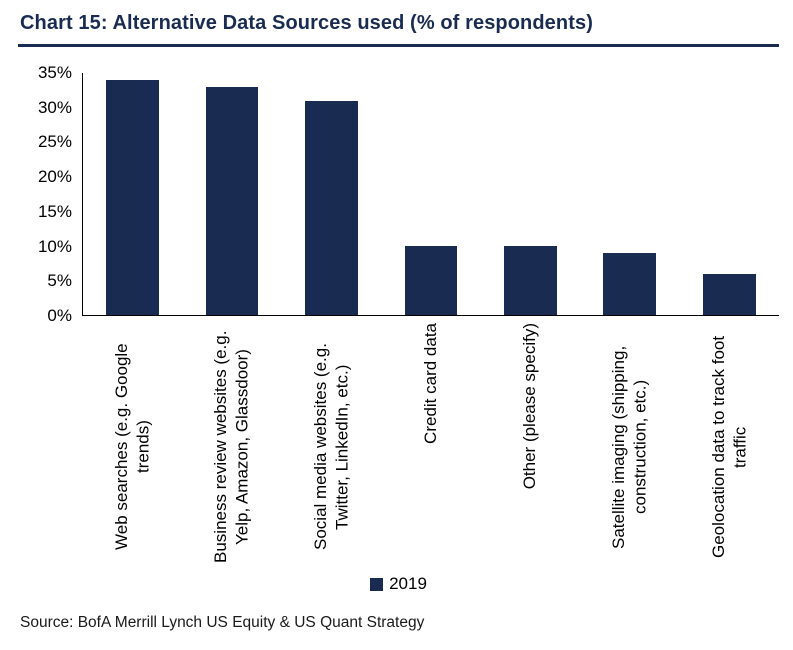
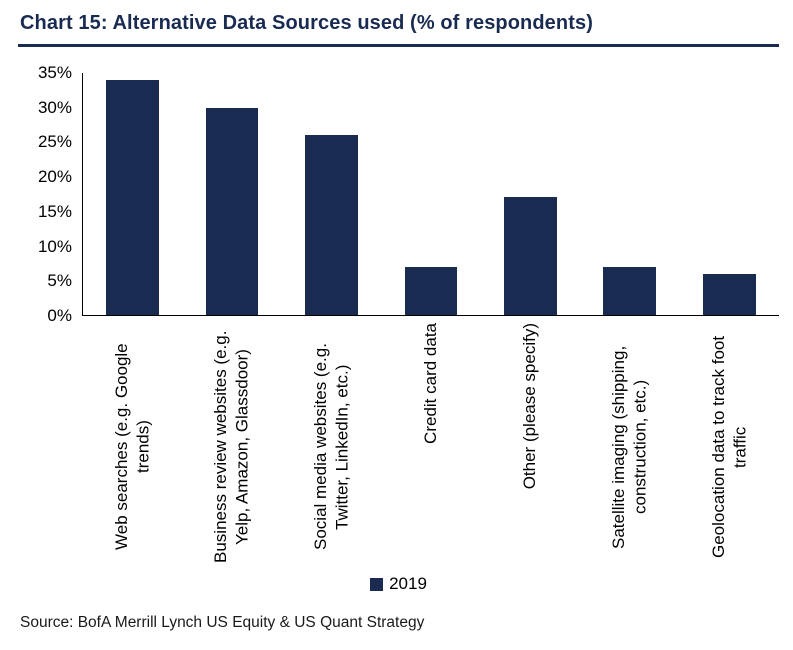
Business review websites (e.g. Yelp, Amazon, Glassdoor): 33% -> 30%
Social media websites (e.g. Twitter, LinkedIn, etc.): 31% -> 26%
Credit card data: 10% -> 7%
Other (please specify): 10% -> 17%
Satellite imaging (shipping, construction, etc.): 9% -> 7%
